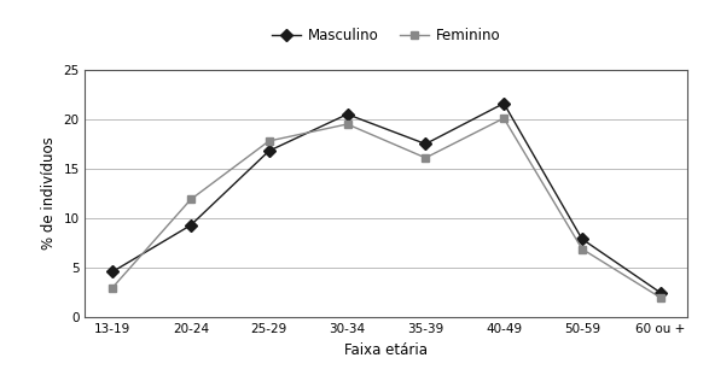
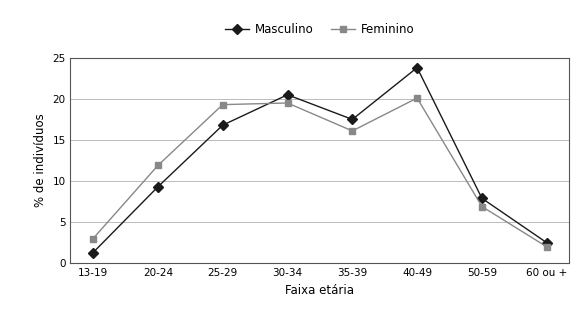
Masculino/13-19: 4.6 -> 1.3
Feminino/25-29: 17.8 -> 19.3
Masculino/40-49: 21.6 -> 23.8
